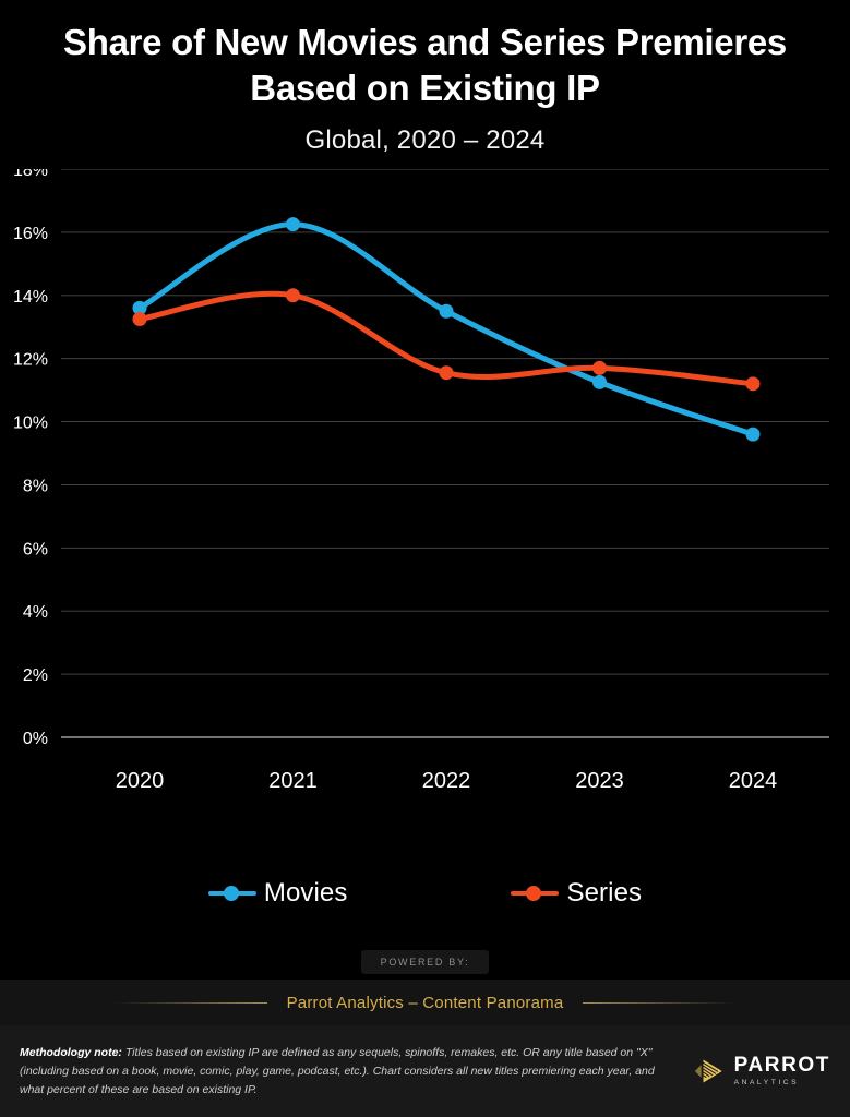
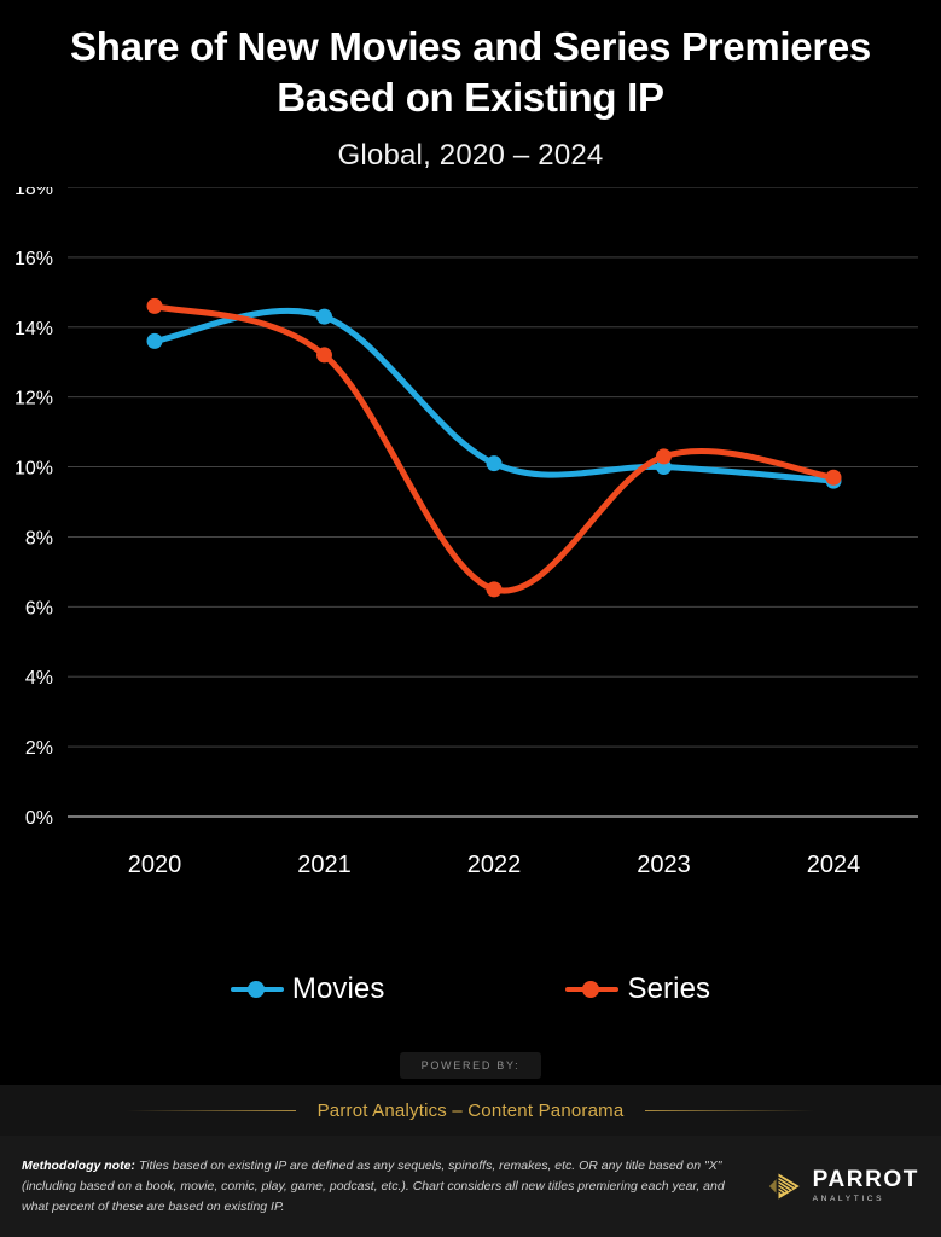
Series/2020: 13.2% -> 14.6%
Movies/2021: 16.2% -> 14.3%
Series/2021: 14.0% -> 13.2%
Movies/2022: 13.5% -> 10.1%
Series/2022: 11.6% -> 6.5%
Movies/2023: 11.2% -> 10.0%
Series/2023: 11.7% -> 10.3%
Series/2024: 11.2% -> 9.7%
